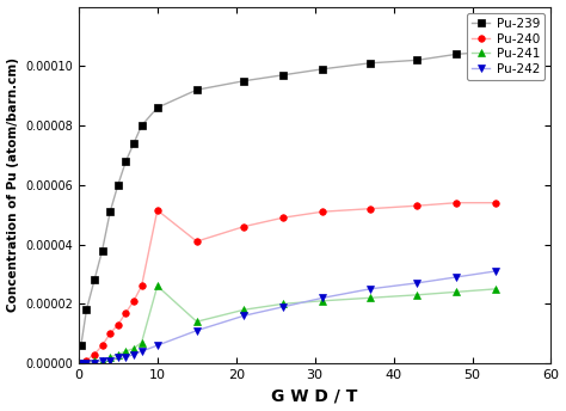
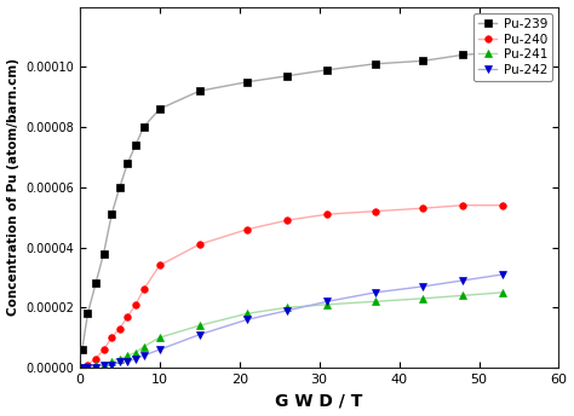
Pu-240/10: 0.0000515 -> 0.0000340
Pu-241/10: 0.0000260 -> 0.0000100
